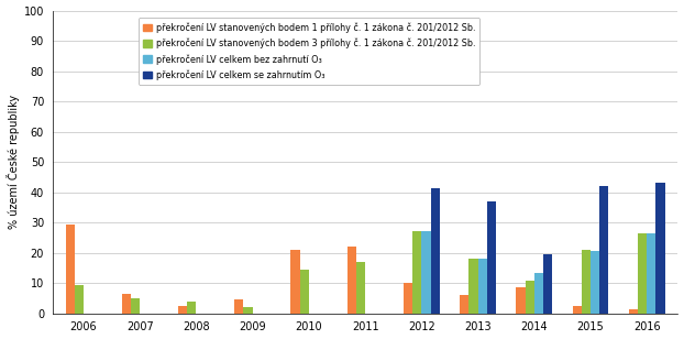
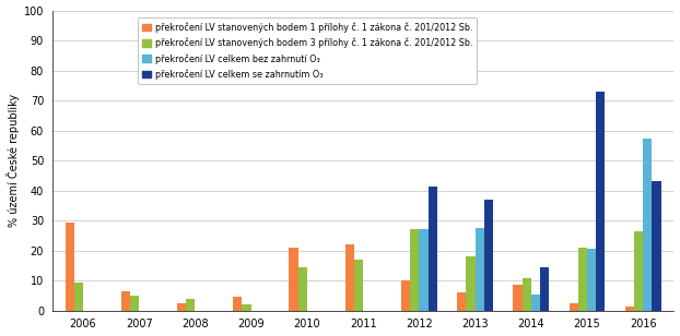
překročení LV celkem bez zahrnutí O₃/2013: 18.0 -> 27.5
překročení LV celkem bez zahrnutí O₃/2014: 13.5 -> 5.5
překročení LV celkem se zahrnutím O₃/2014: 19.5 -> 14.5
překročení LV celkem se zahrnutím O₃/2015: 42.0 -> 73.0
překročení LV celkem bez zahrnutí O₃/2016: 26.5 -> 57.5
